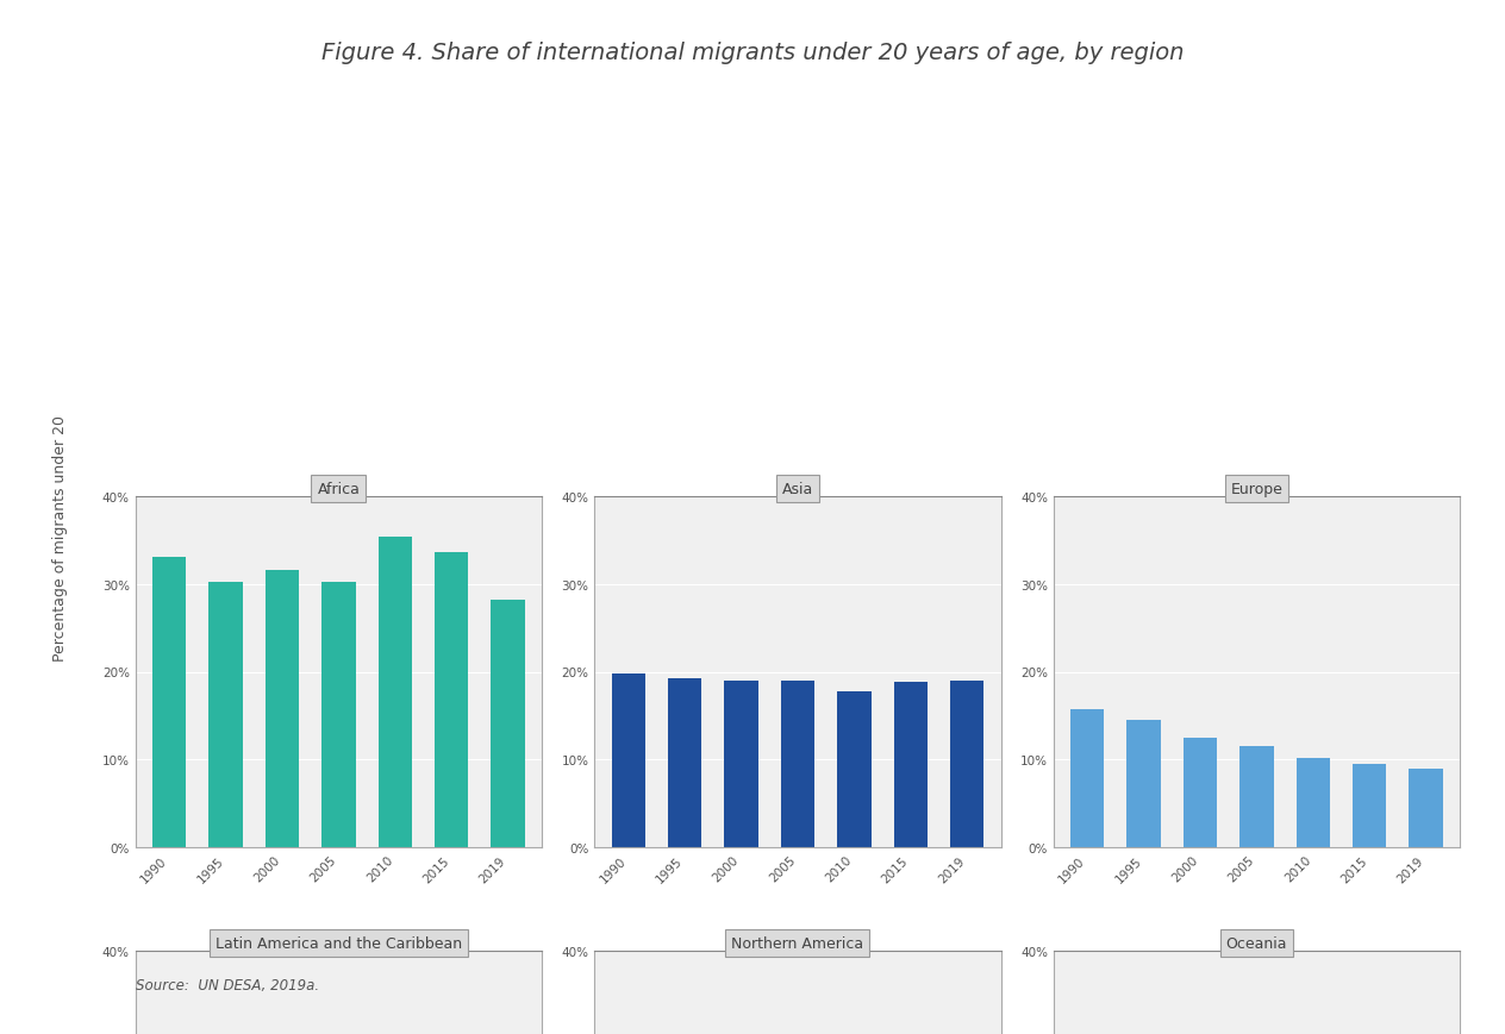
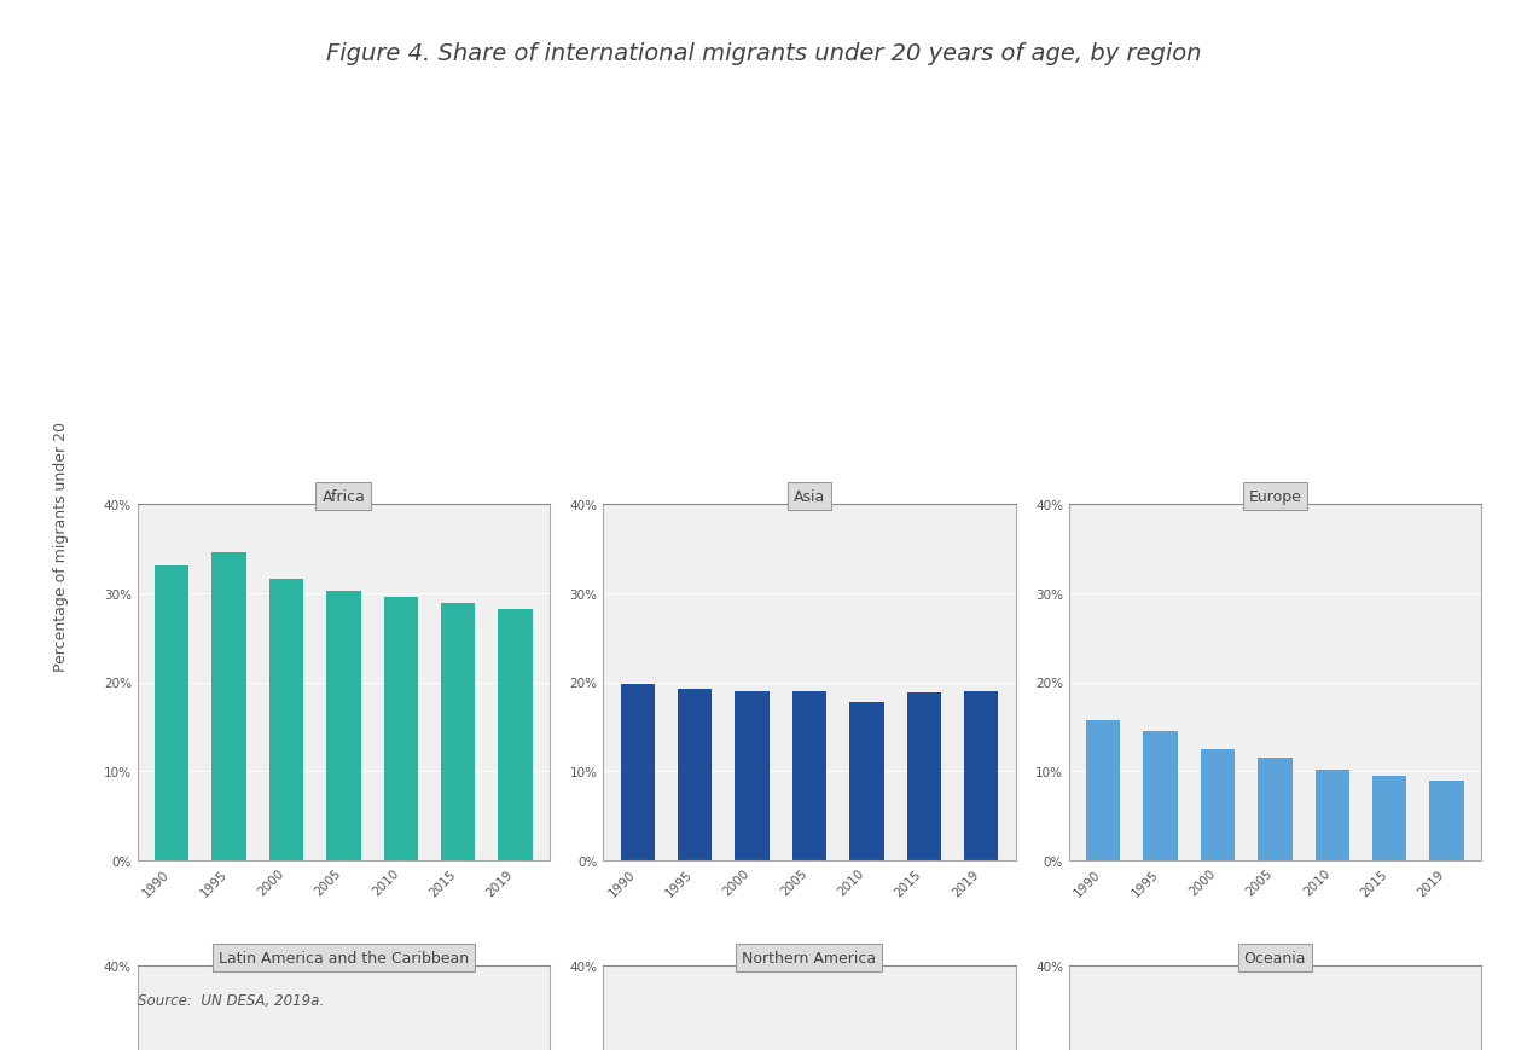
Africa/1995: 30.2% -> 34.5%
Africa/2010: 35.4% -> 29.5%
Africa/2015: 33.6% -> 28.8%
